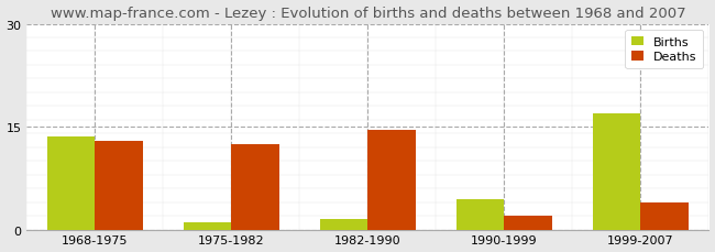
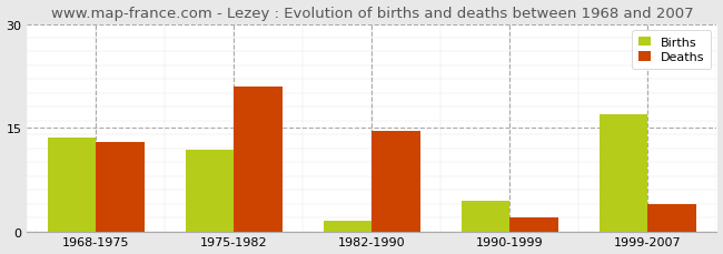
Births/1975-1982: 1.0 -> 11.8
Deaths/1975-1982: 12.5 -> 21.0
